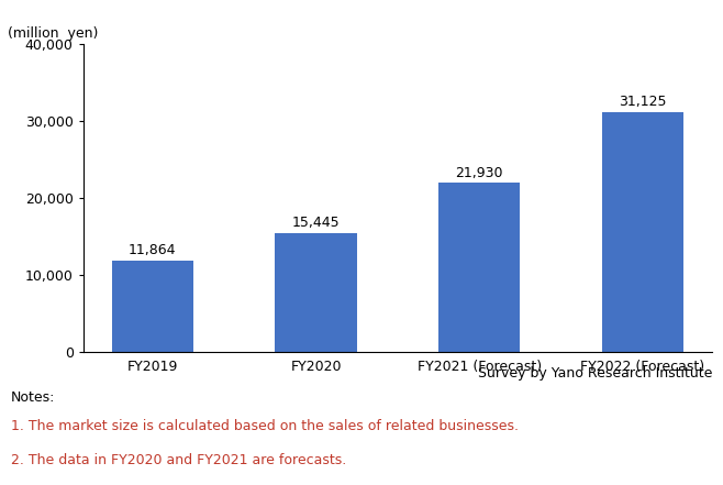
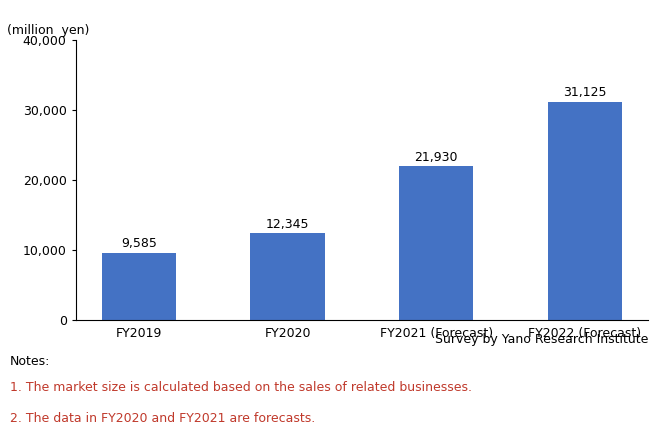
FY2019: 11,864 -> 9,585
FY2020: 15,445 -> 12,345
